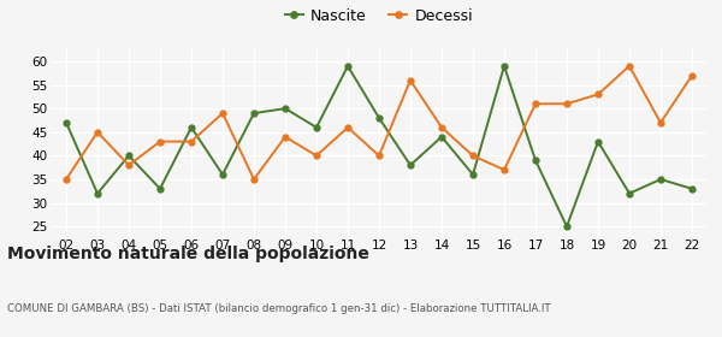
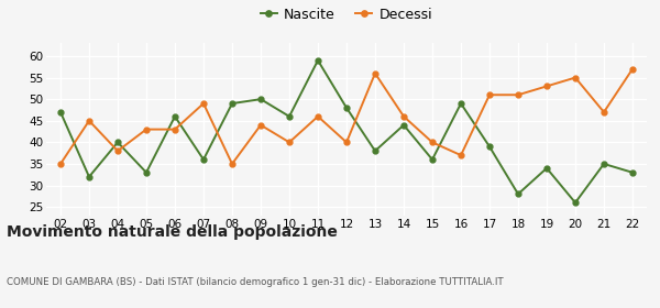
Nascite/16: 59 -> 49
Nascite/18: 25 -> 28
Nascite/19: 43 -> 34
Nascite/20: 32 -> 26
Decessi/20: 59 -> 55
